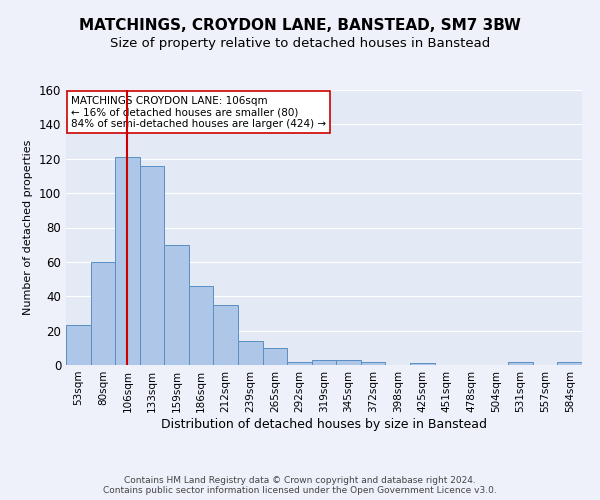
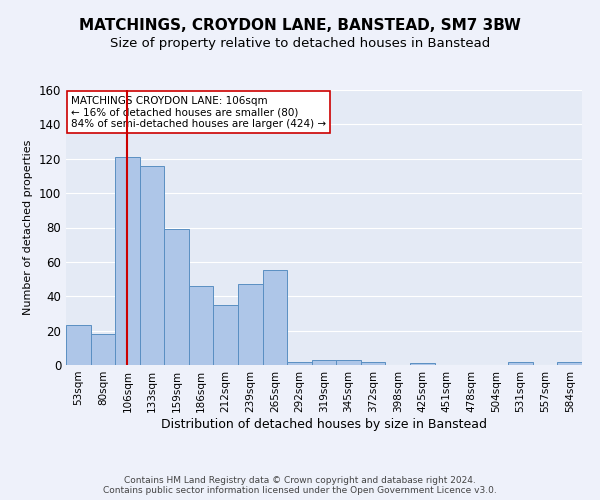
80sqm: 60 -> 18
159sqm: 70 -> 79
239sqm: 14 -> 47
265sqm: 10 -> 55
